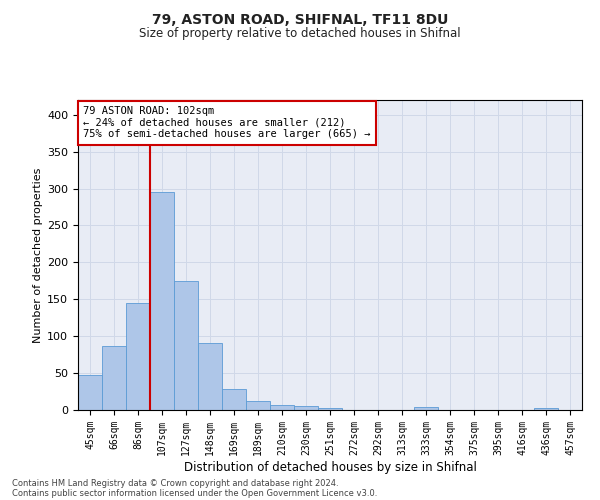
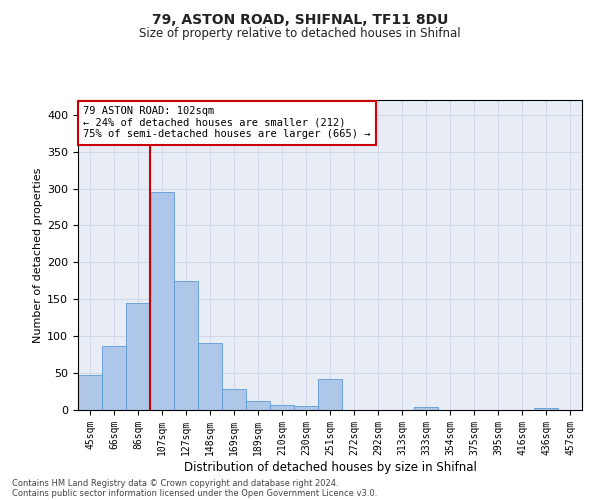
251sqm: 3 -> 42
